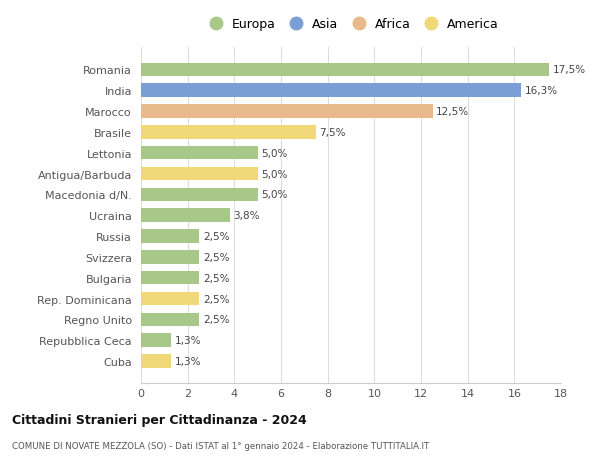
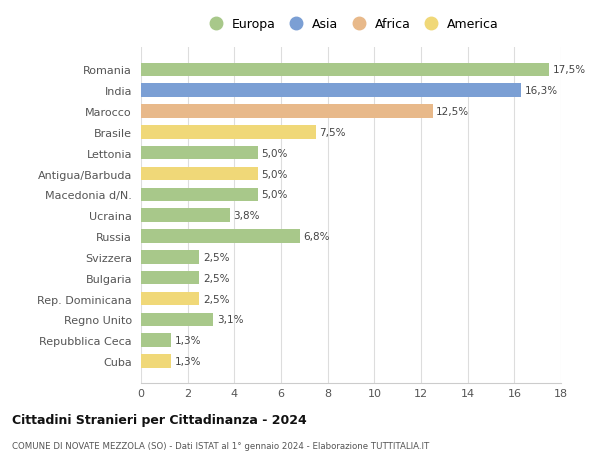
Russia: 2,5% -> 6,8%
Regno Unito: 2,5% -> 3,1%
